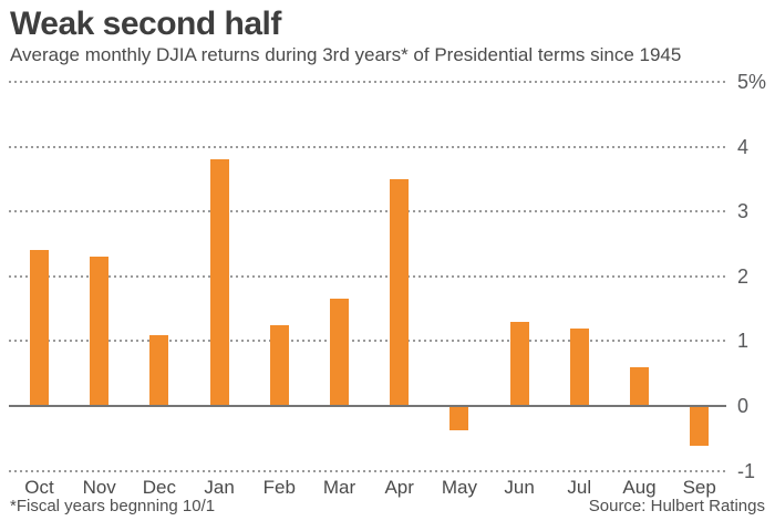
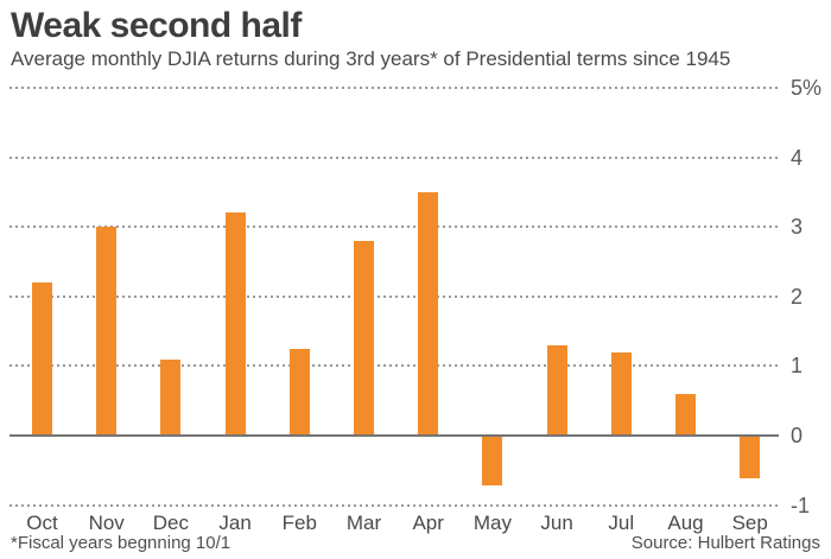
Oct: 2.4% -> 2.2%
Nov: 2.3% -> 3.0%
Jan: 3.8% -> 3.2%
Mar: 1.6% -> 2.8%
May: -0.3% -> -0.7%
